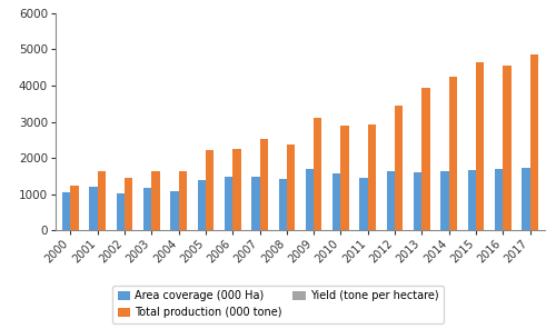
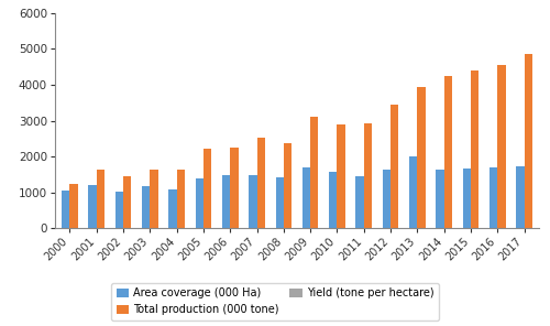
Area coverage (000 Ha)/2013: 1600 -> 2000
Total production (000 tone)/2015: 4650 -> 4400
